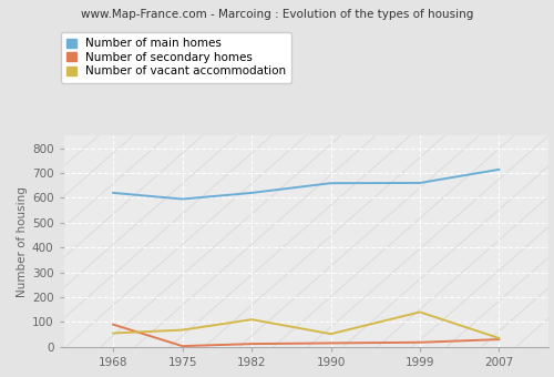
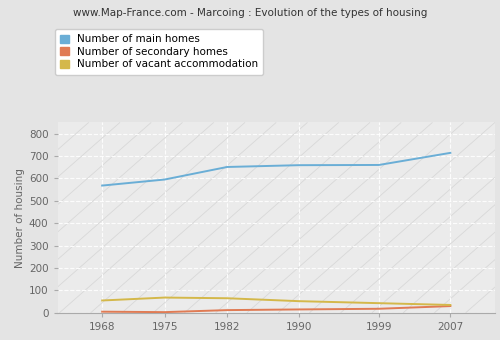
Number of main homes/1968: 620 -> 568
Number of secondary homes/1968: 90 -> 5
Number of main homes/1982: 620 -> 651
Number of vacant accommodation/1982: 110 -> 65
Number of vacant accommodation/1999: 140 -> 43
